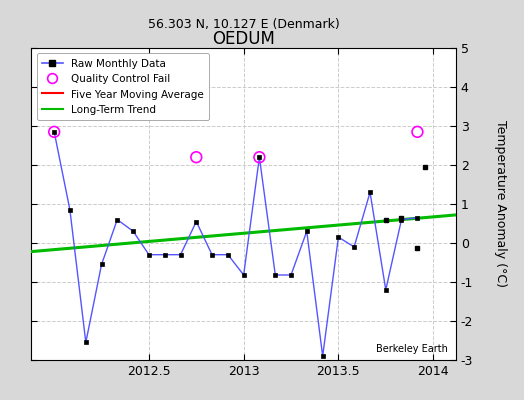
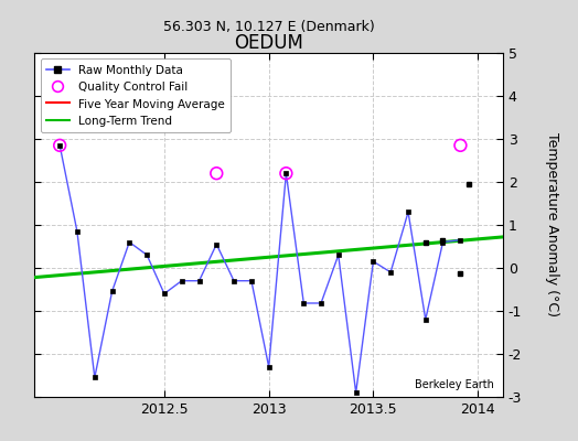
Raw Monthly Data/2012.5: -0.30 -> -0.60
Raw Monthly Data/2013: -0.82 -> -2.30
